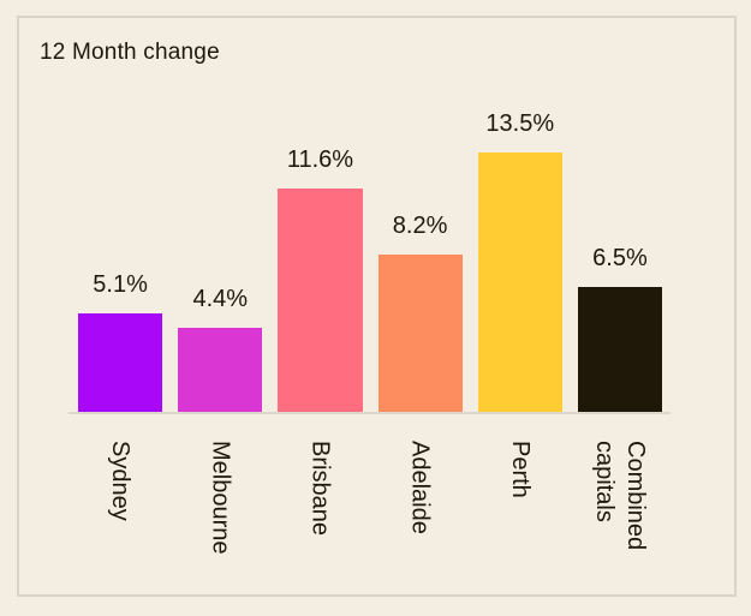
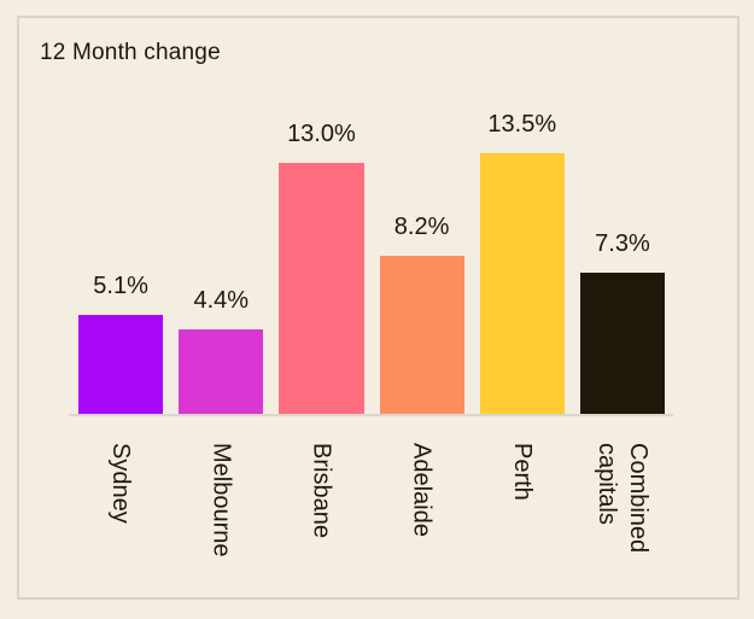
Brisbane: 11.6% -> 13.0%
Combined capitals: 6.5% -> 7.3%
